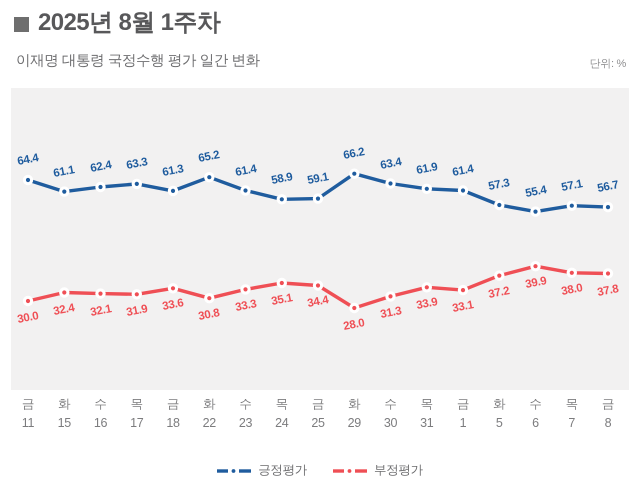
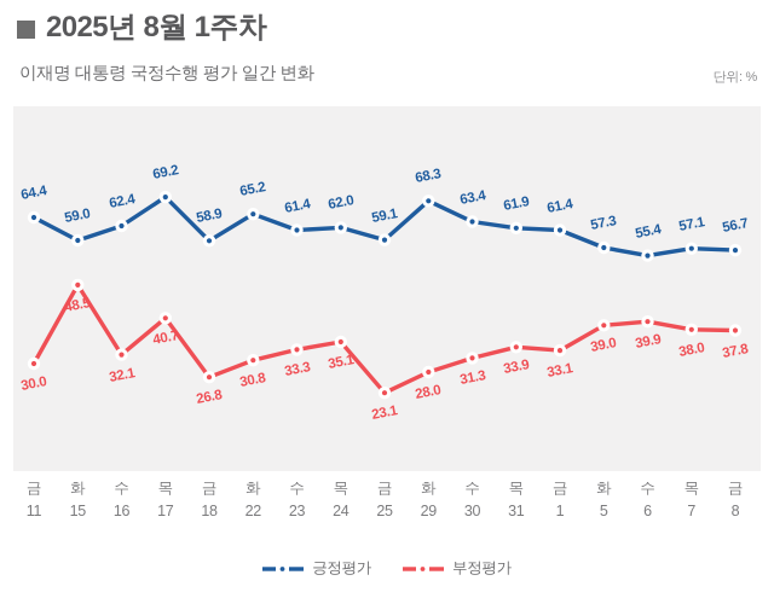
긍정평가/화 15: 61.1 -> 59.0
부정평가/화 15: 32.4 -> 48.5
긍정평가/목 17: 63.3 -> 69.2
부정평가/목 17: 31.9 -> 40.7
긍정평가/금 18: 61.3 -> 58.9
부정평가/금 18: 33.6 -> 26.8
긍정평가/목 24: 58.9 -> 62.0
부정평가/금 25: 34.4 -> 23.1
긍정평가/화 29: 66.2 -> 68.3
부정평가/화 5: 37.2 -> 39.0
